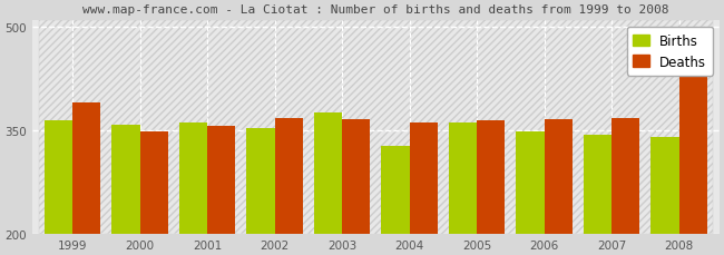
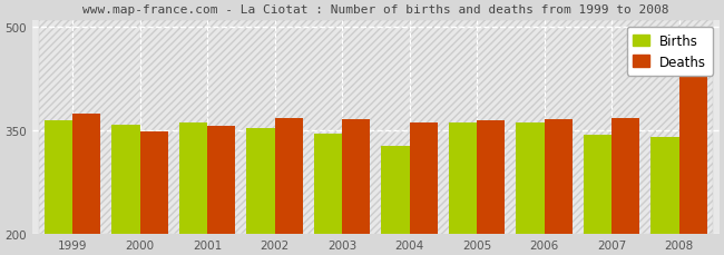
Deaths/1999: 390 -> 375
Births/2003: 376 -> 346
Births/2006: 348 -> 362
